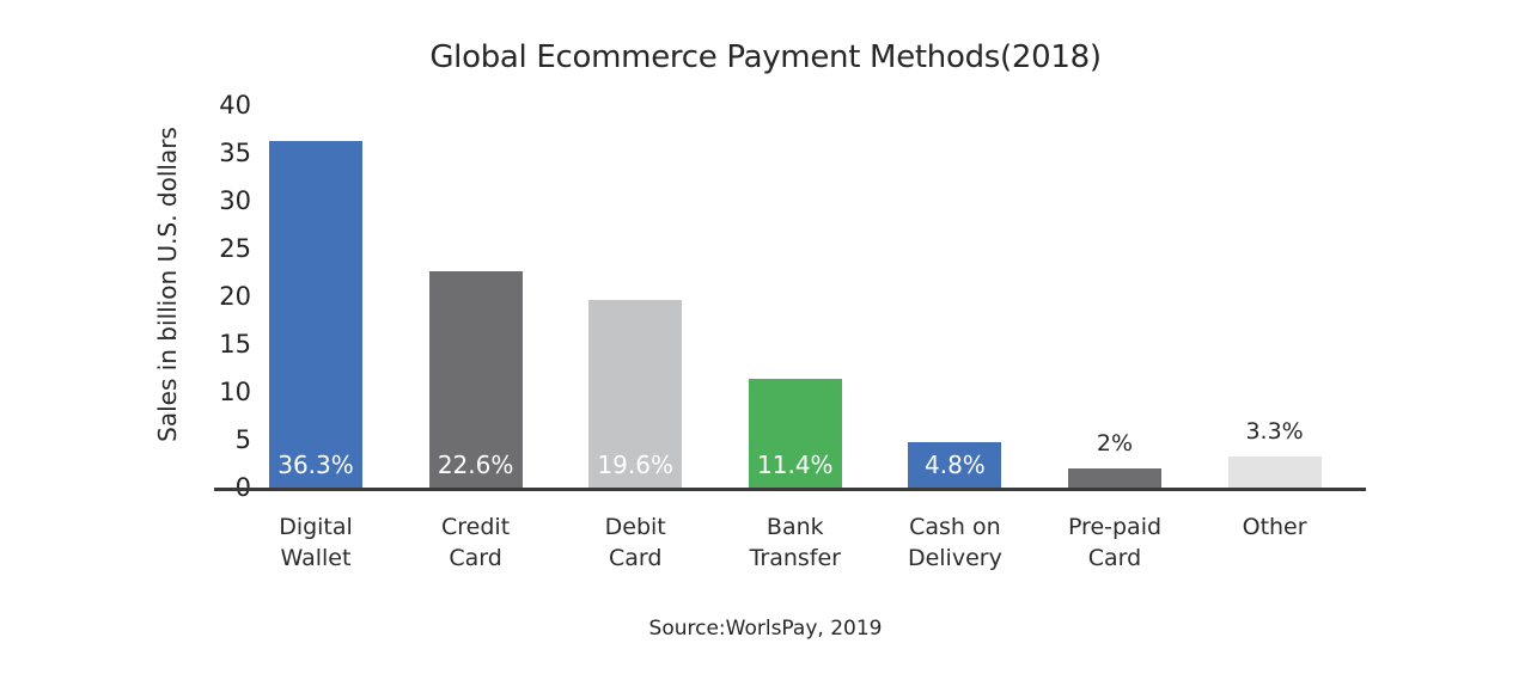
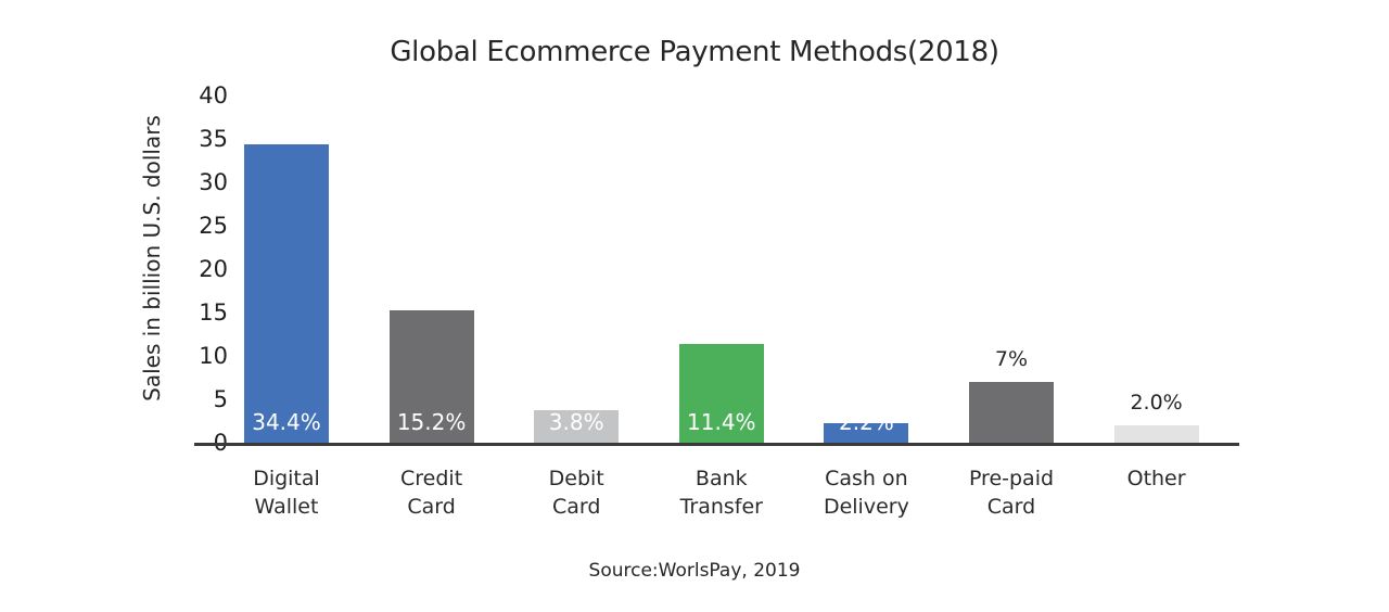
Digital Wallet: 36.3% -> 34.4%
Credit Card: 22.6% -> 15.2%
Debit Card: 19.6% -> 3.8%
Cash on Delivery: 4.8% -> 2.2%
Pre-paid Card: 2% -> 7%
Other: 3.3% -> 2.0%
